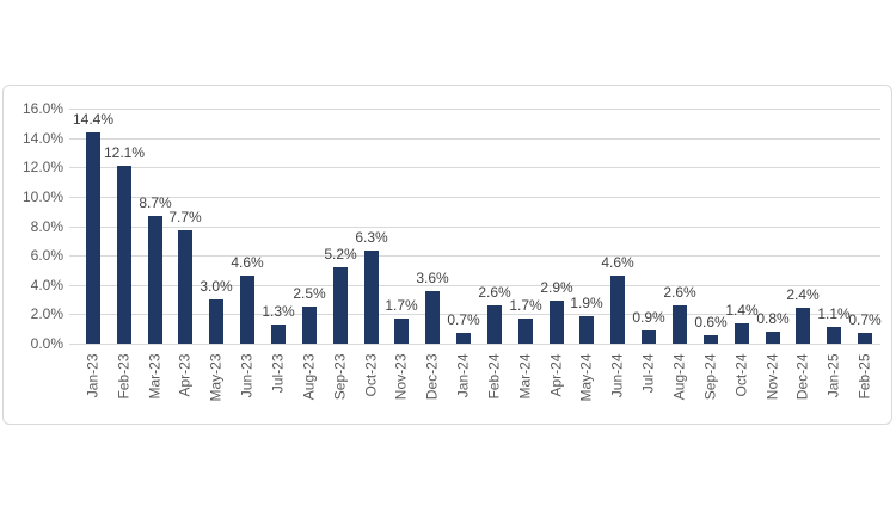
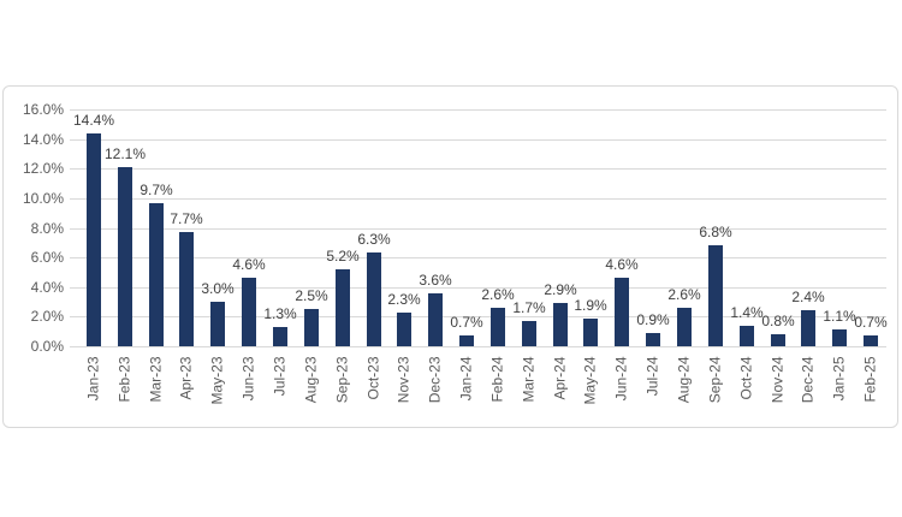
Mar-23: 8.7% -> 9.7%
Nov-23: 1.7% -> 2.3%
Sep-24: 0.6% -> 6.8%
